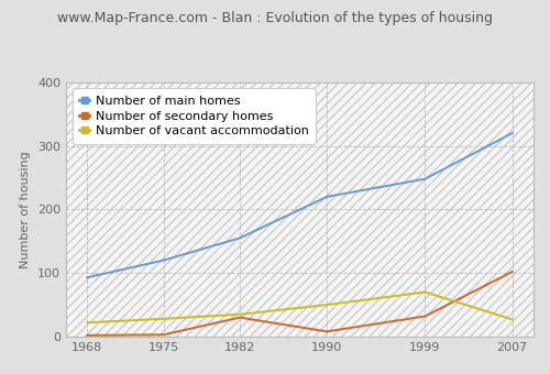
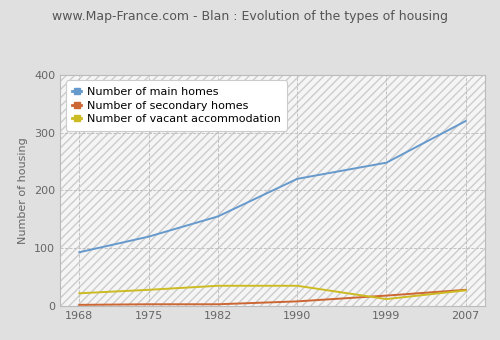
Number of secondary homes/1982: 30 -> 3
Number of vacant accommodation/1990: 50 -> 35
Number of secondary homes/1999: 32 -> 18
Number of vacant accommodation/1999: 70 -> 12
Number of secondary homes/2007: 102 -> 28
